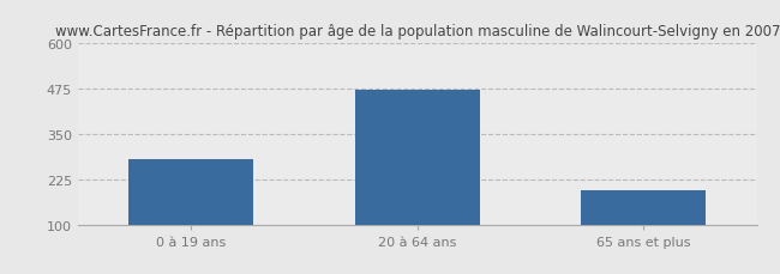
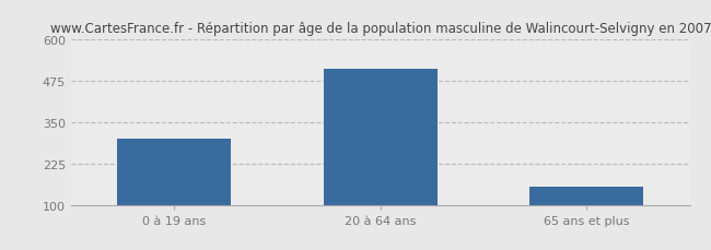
0 à 19 ans: 280 -> 300
20 à 64 ans: 470 -> 510
65 ans et plus: 195 -> 155
